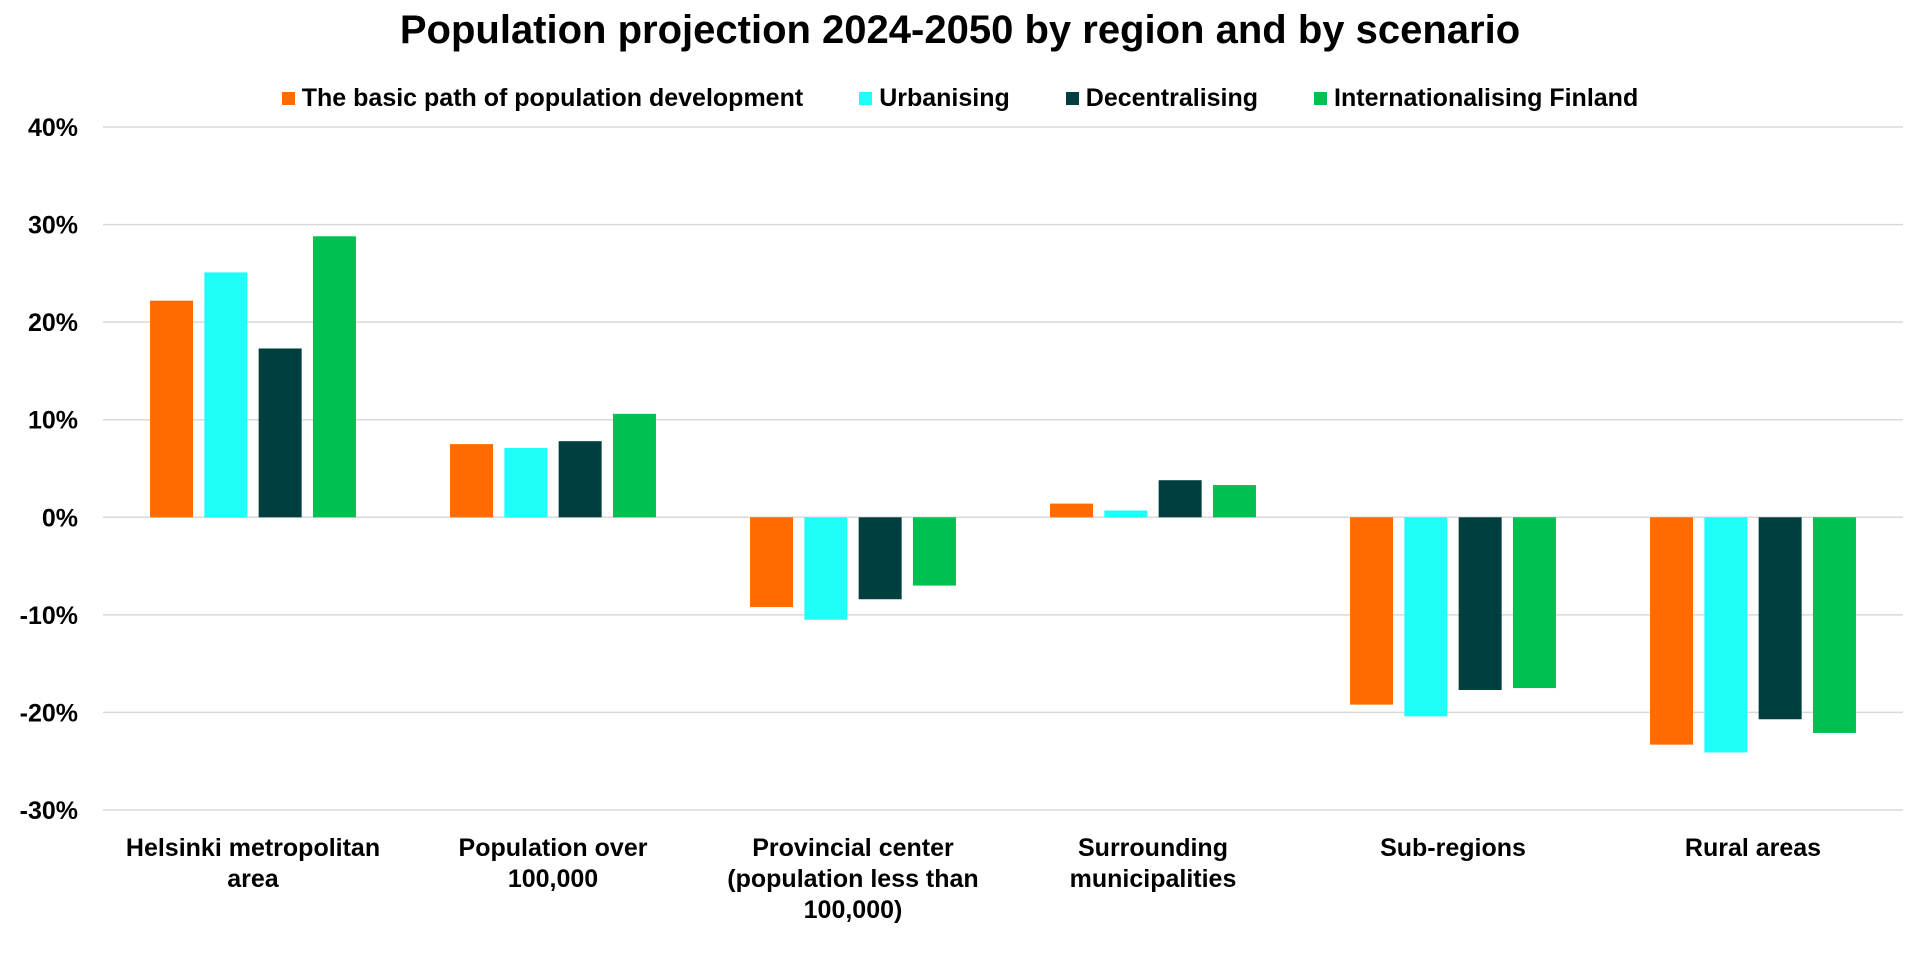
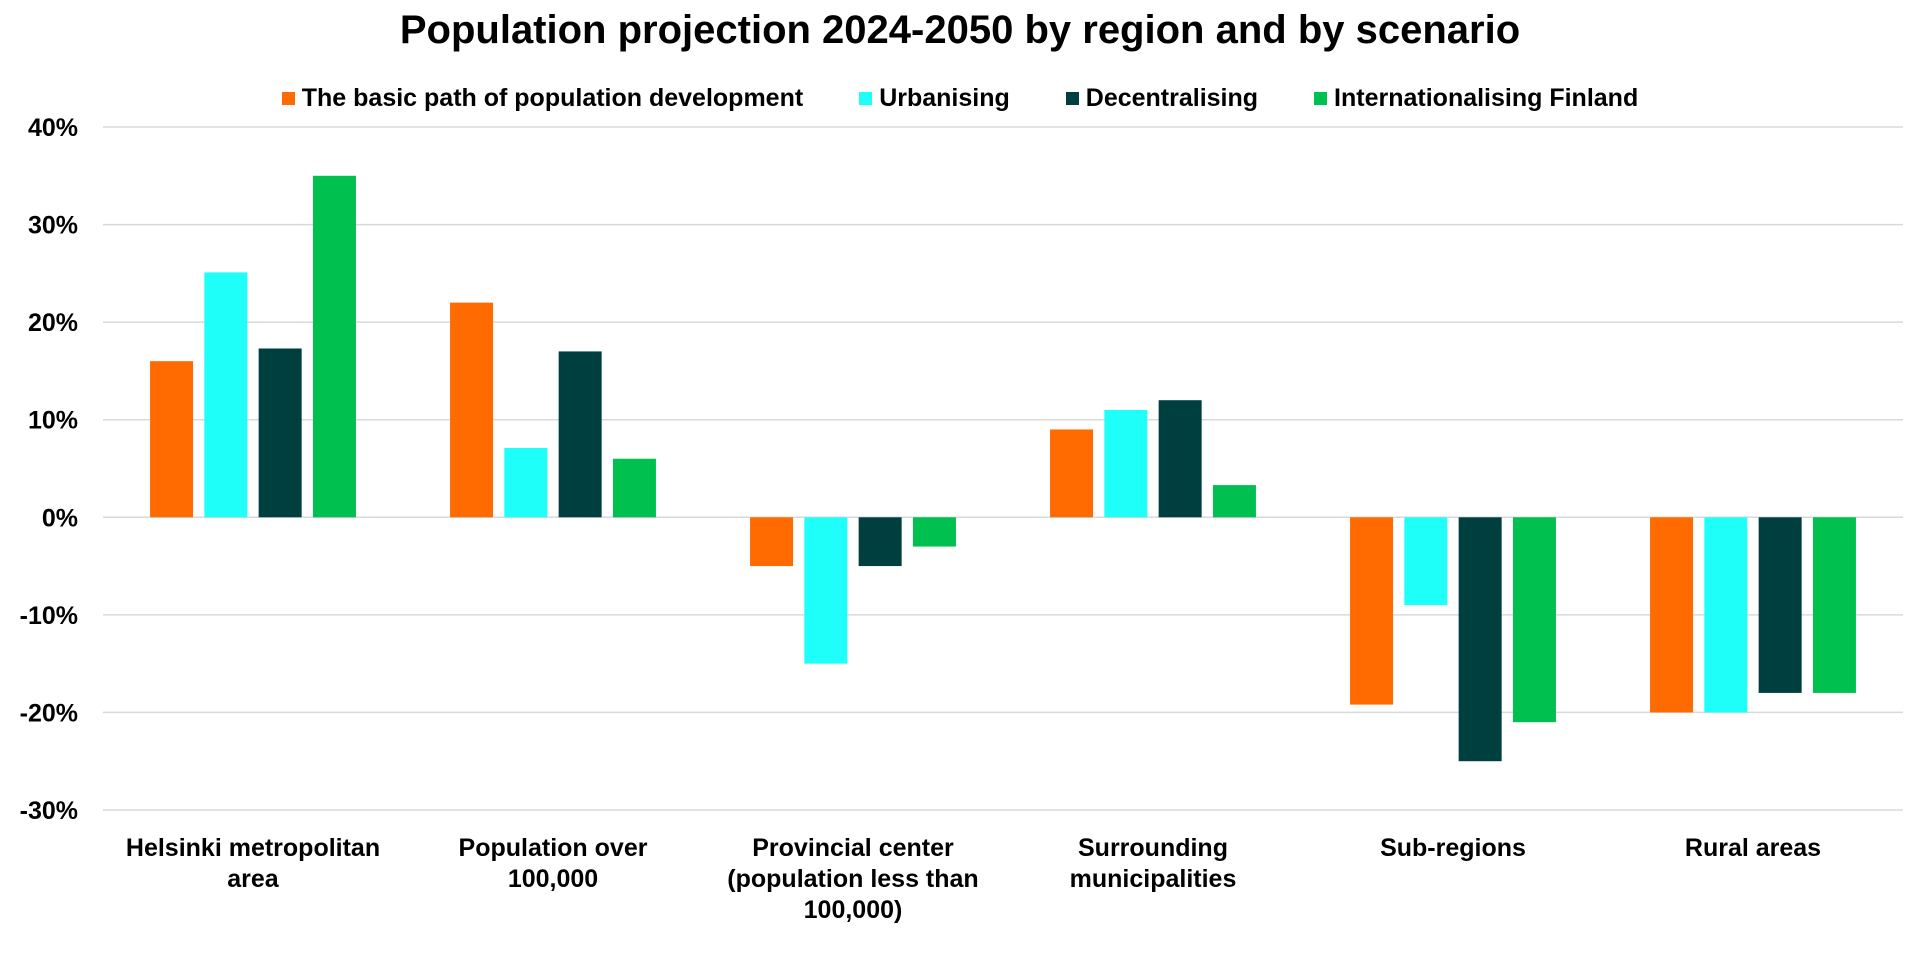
The basic path of population development/Helsinki metropolitan area: 22% -> 16%
Internationalising Finland/Helsinki metropolitan area: 29% -> 35%
The basic path of population development/Population over 100,000: 8% -> 22%
Decentralising/Population over 100,000: 8% -> 17%
Internationalising Finland/Population over 100,000: 11% -> 6%
The basic path of population development/Provincial center (population less than 100,000): -9% -> -5%
Urbanising/Provincial center (population less than 100,000): -10% -> -15%
Decentralising/Provincial center (population less than 100,000): -8% -> -5%
Internationalising Finland/Provincial center (population less than 100,000): -7% -> -3%
The basic path of population development/Surrounding municipalities: 1% -> 9%
Urbanising/Surrounding municipalities: 1% -> 11%
Decentralising/Surrounding municipalities: 4% -> 12%
Urbanising/Sub-regions: -20% -> -9%
Decentralising/Sub-regions: -18% -> -25%
Internationalising Finland/Sub-regions: -18% -> -21%
The basic path of population development/Rural areas: -23% -> -20%
Urbanising/Rural areas: -24% -> -20%
Decentralising/Rural areas: -21% -> -18%
Internationalising Finland/Rural areas: -22% -> -18%
